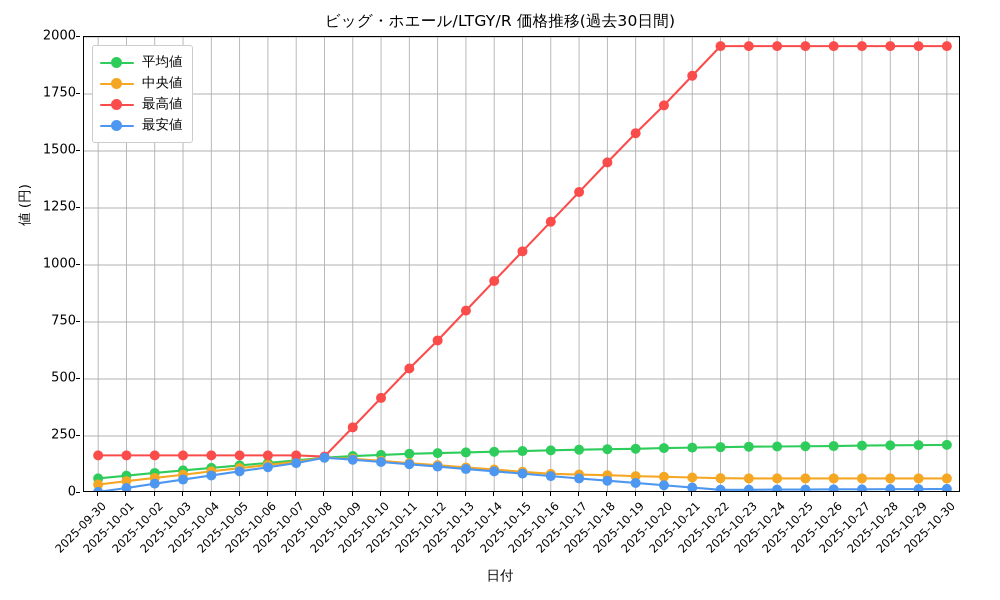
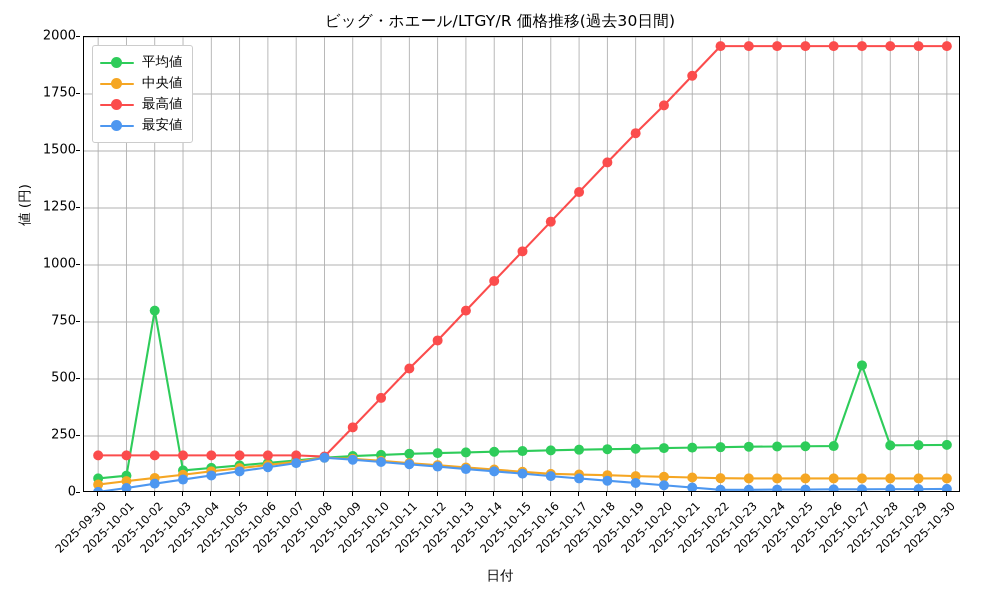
平均値/2025-10-02: 90 -> 800
平均値/2025-10-27: 210 -> 560
